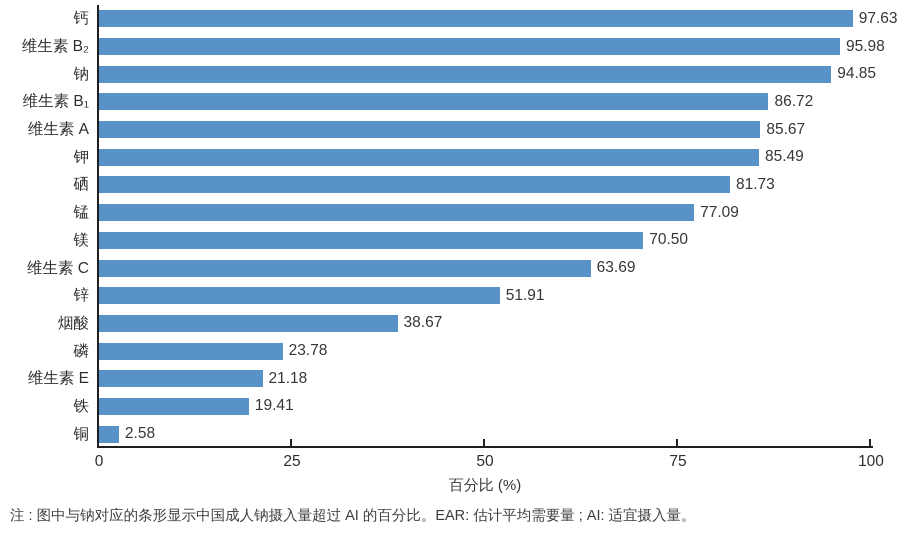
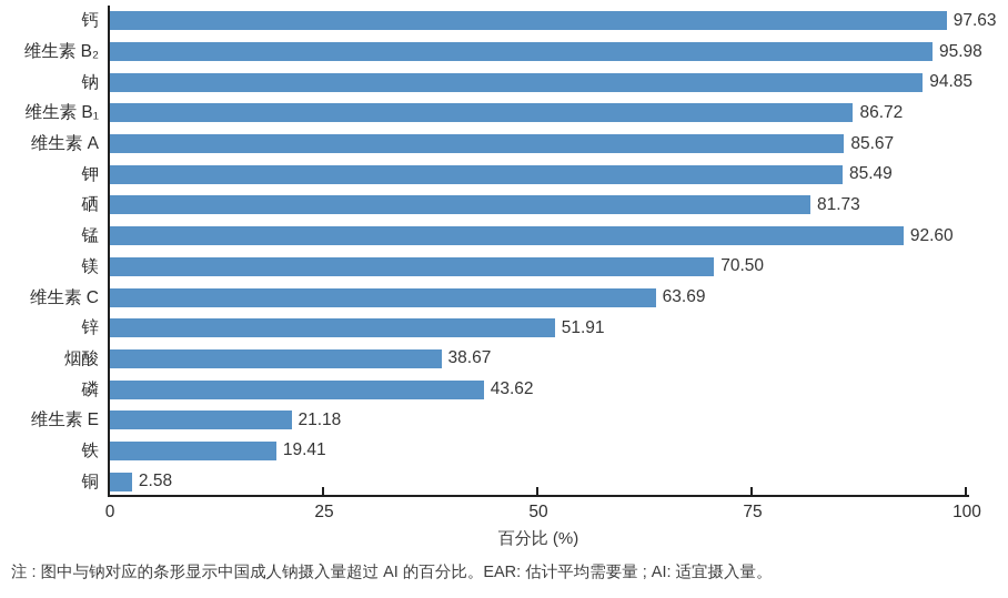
锰: 77.09 -> 92.60
磷: 23.78 -> 43.62
